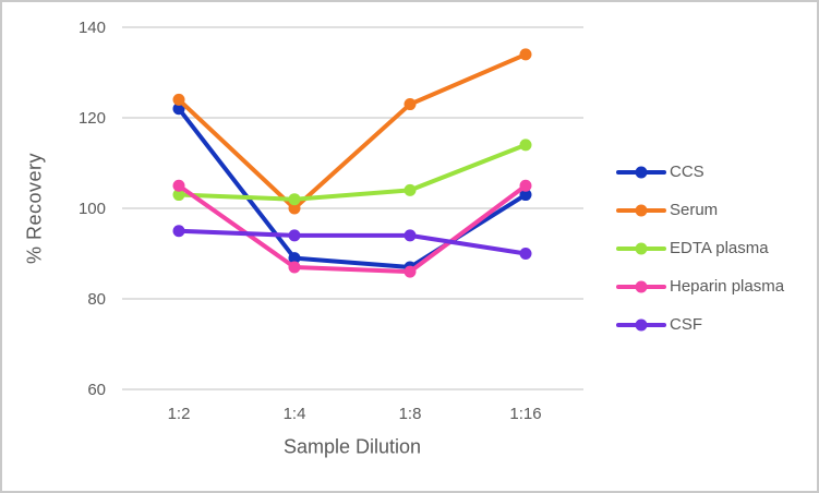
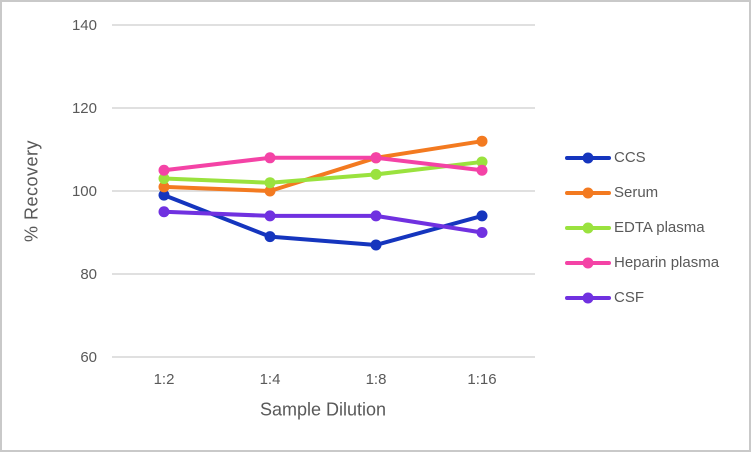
CCS/1:2: 122 -> 99
Serum/1:2: 124 -> 101
Heparin plasma/1:4: 87 -> 108
Serum/1:8: 123 -> 108
Heparin plasma/1:8: 86 -> 108
CCS/1:16: 103 -> 94
Serum/1:16: 134 -> 112
EDTA plasma/1:16: 114 -> 107
